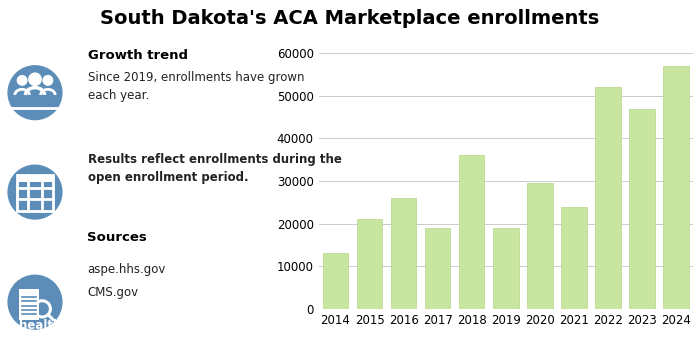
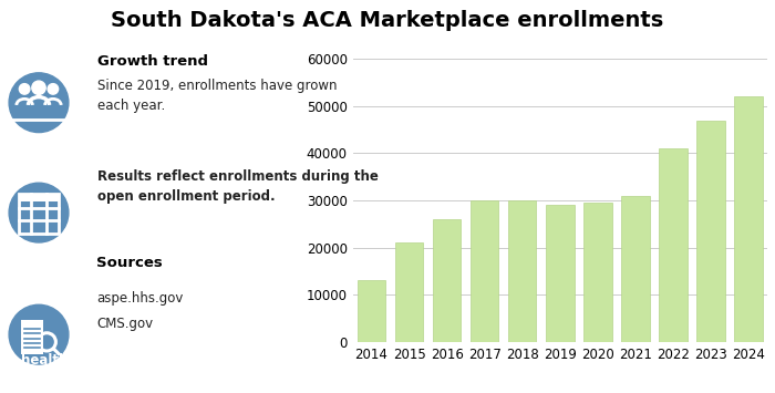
2017: 19000 -> 30000
2018: 36000 -> 30000
2019: 19000 -> 29000
2021: 24000 -> 31000
2022: 52000 -> 41000
2024: 57000 -> 52000
